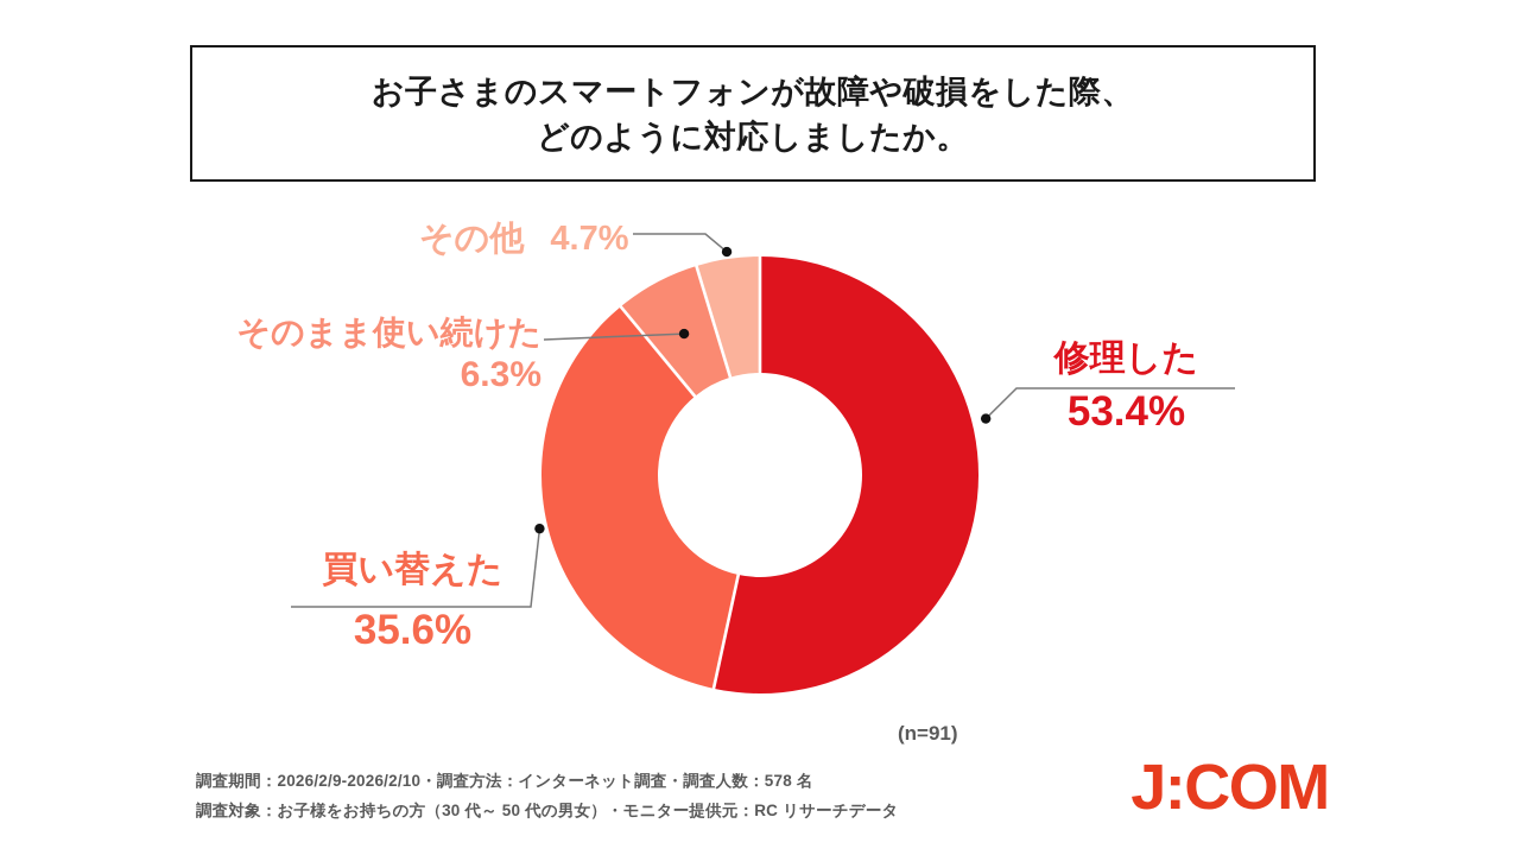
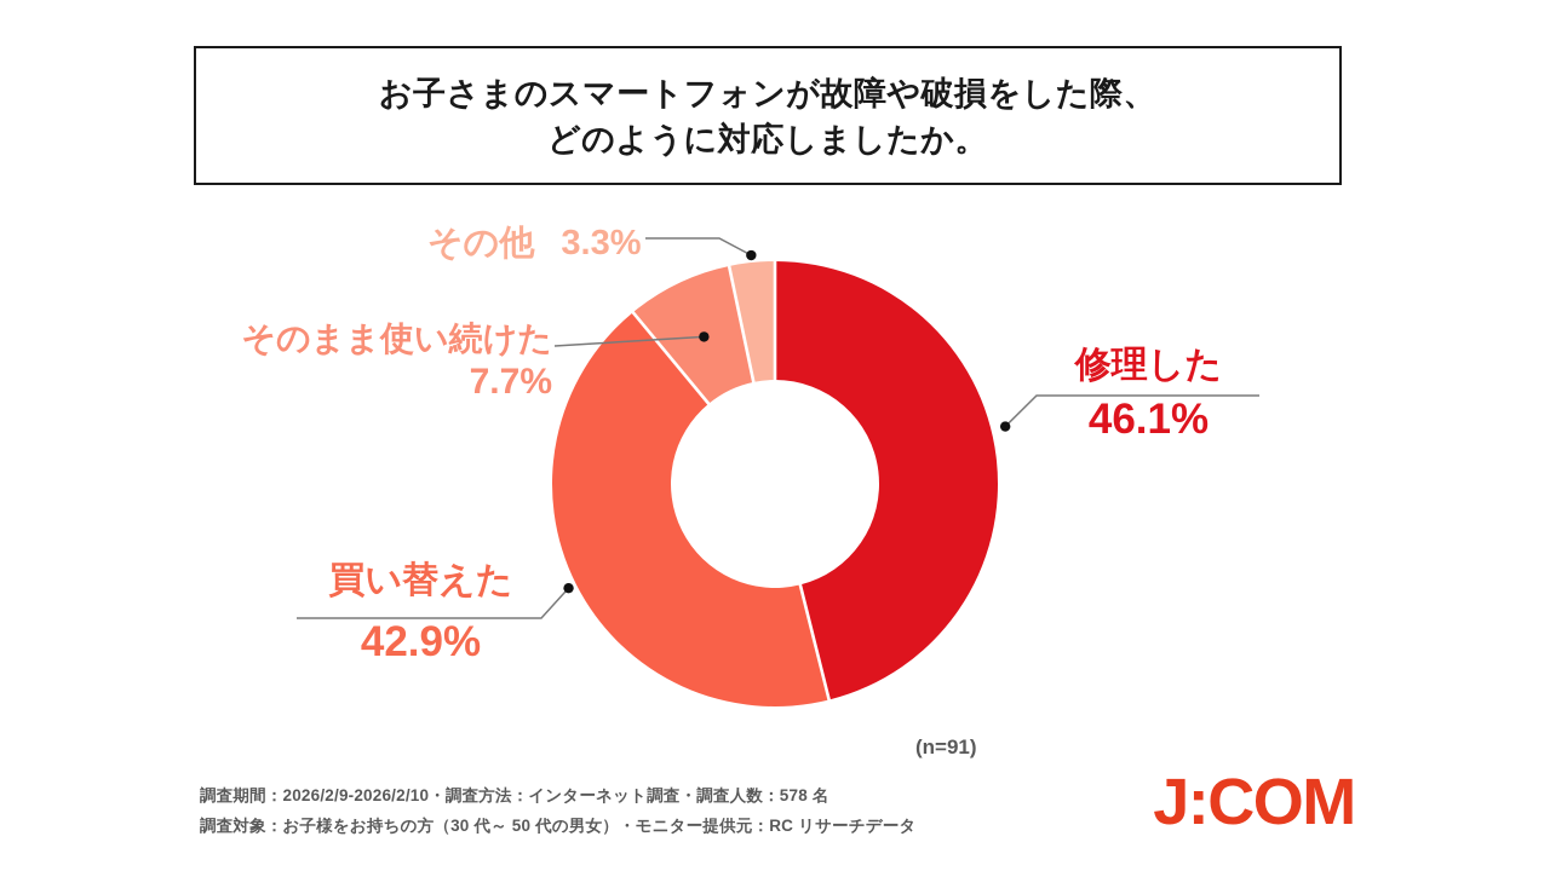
修理した: 53.4% -> 46.1%
買い替えた: 35.6% -> 42.9%
そのまま使い続けた: 6.3% -> 7.7%
その他: 4.7% -> 3.3%
